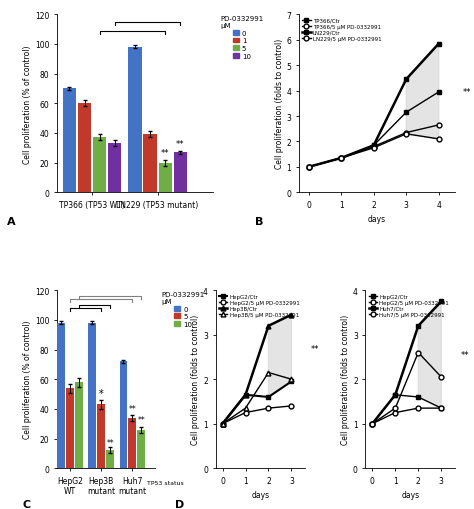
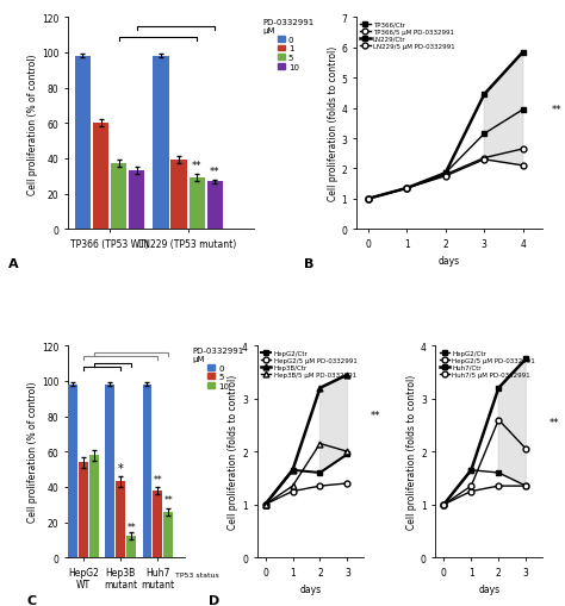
0/TP366 (TP53 WT): 70 -> 98
5/LN229 (TP53 mutant): 20 -> 29
0/Huh7 mutant: 72 -> 98
5/Huh7 mutant: 34 -> 38
